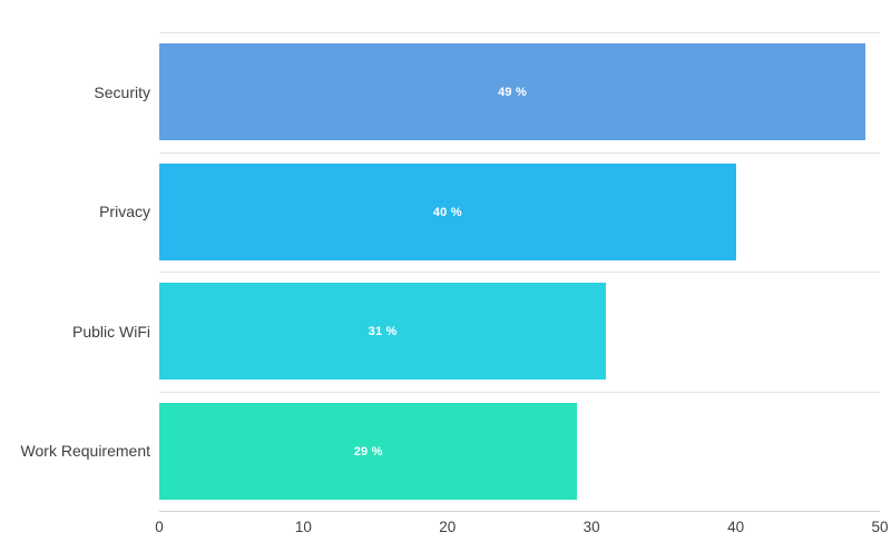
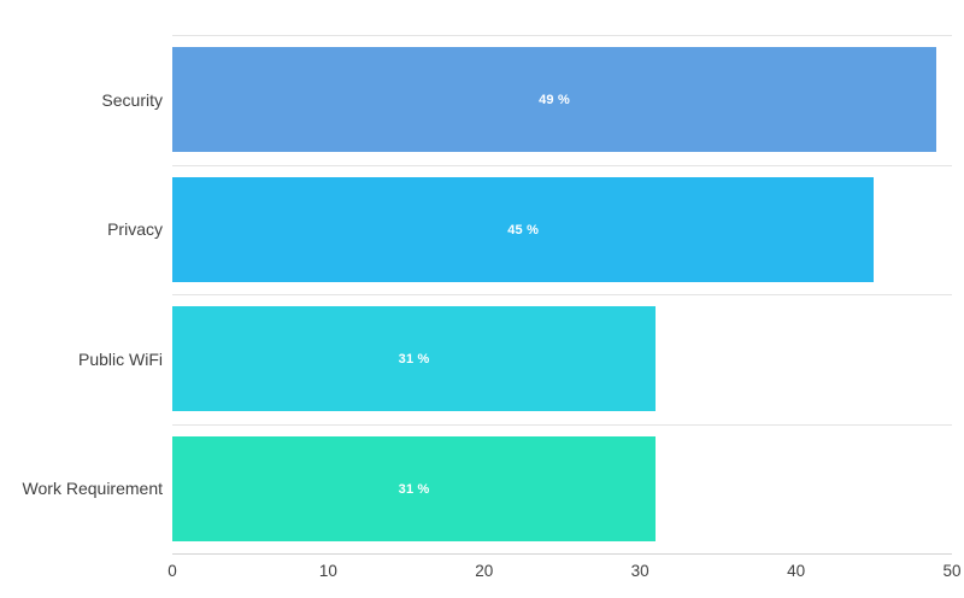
Privacy: 40 -> 45
Work Requirement: 29 -> 31
